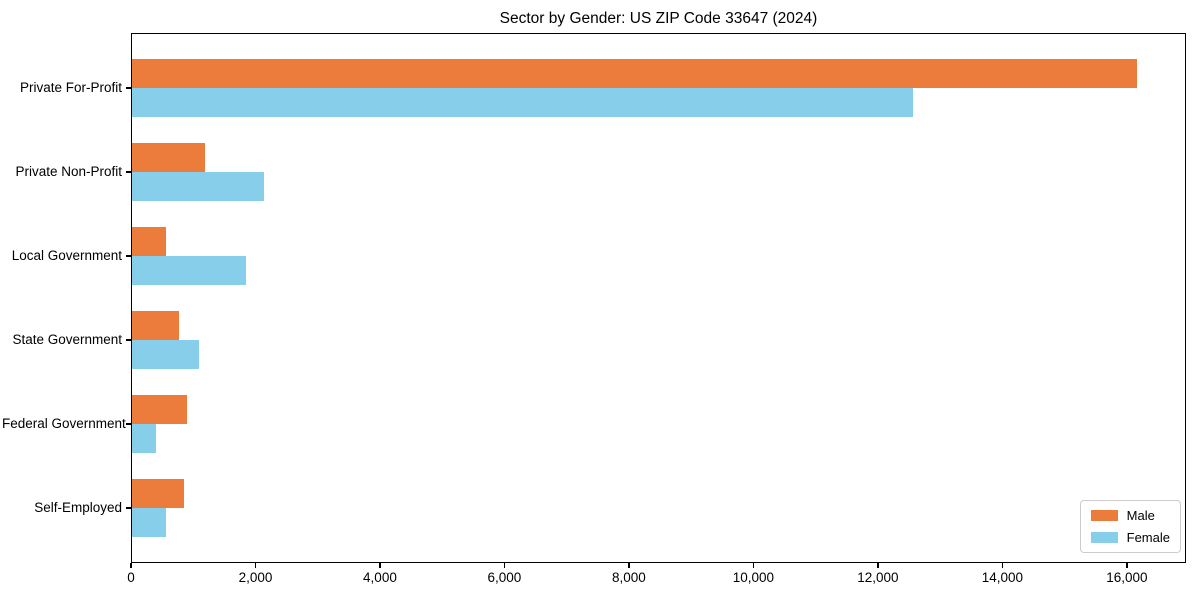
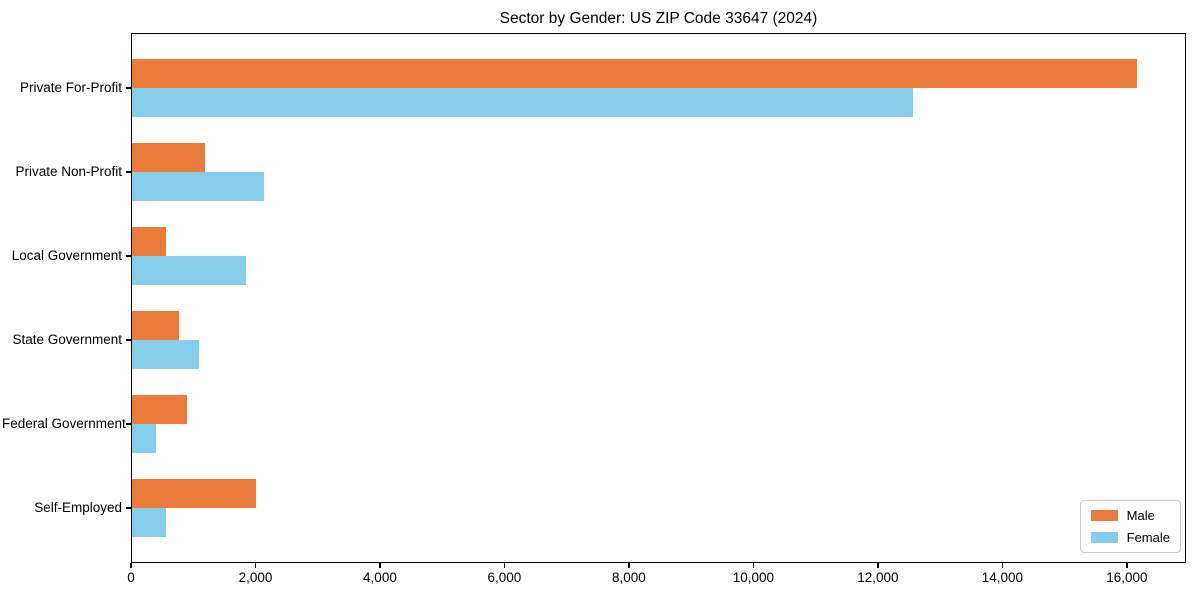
Male/Self-Employed: 800 -> 2000
